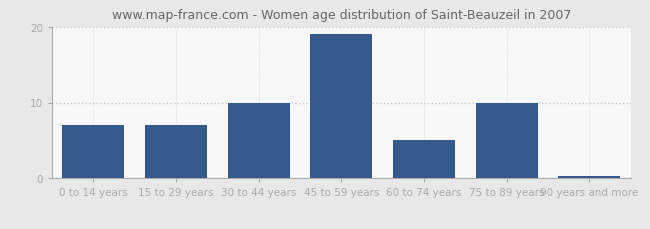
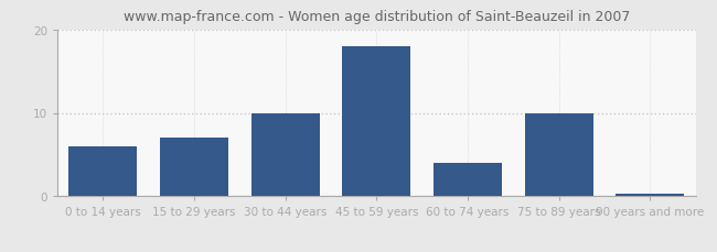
0 to 14 years: 7.0 -> 6.0
45 to 59 years: 19.0 -> 18.0
60 to 74 years: 5.0 -> 4.0
